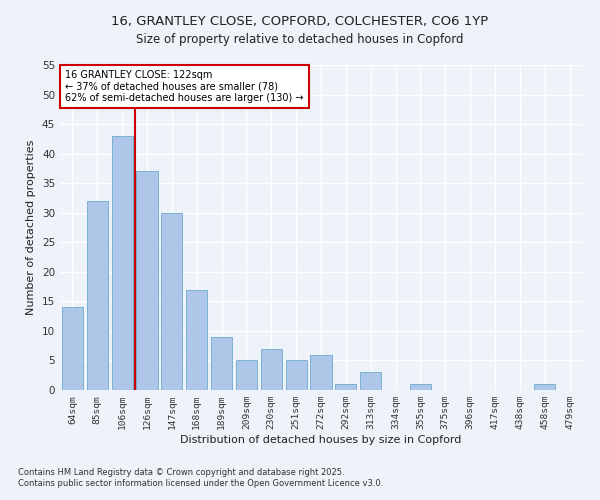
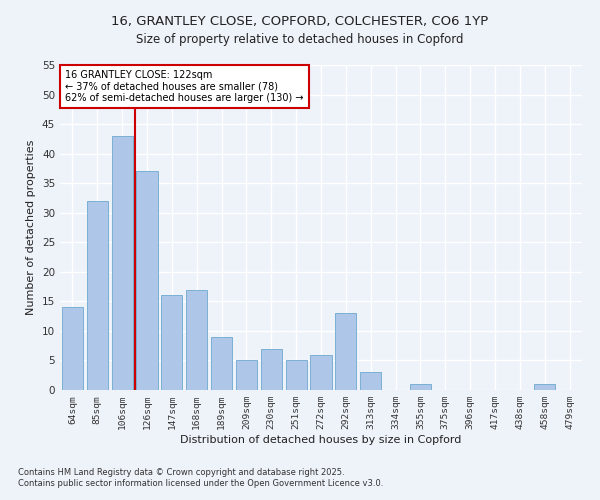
147sqm: 30 -> 16
292sqm: 1 -> 13
